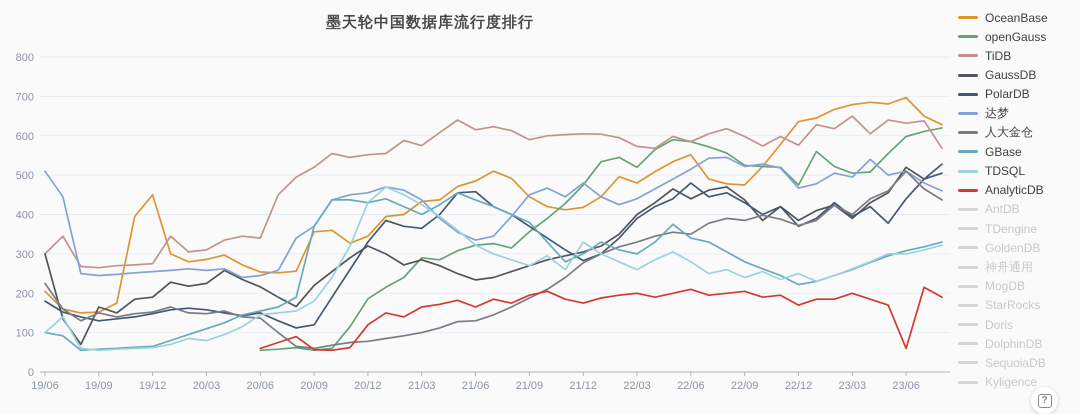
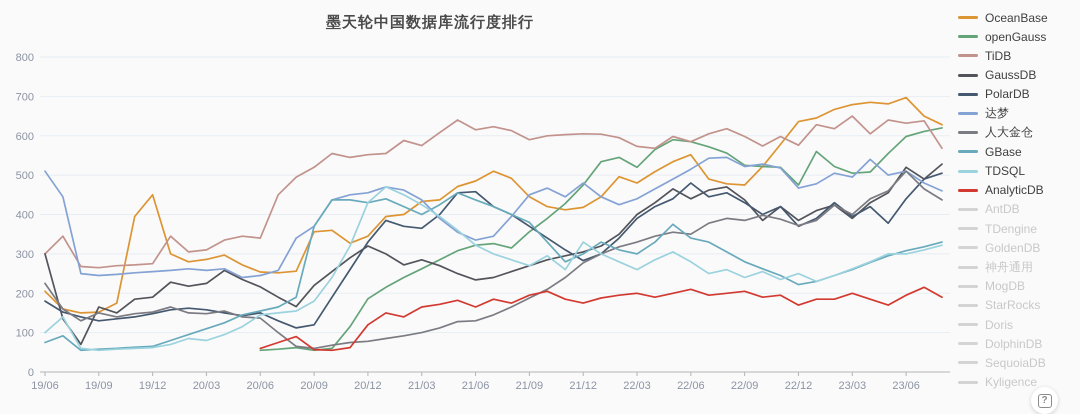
GBase/19/06: 100 -> 80
openGauss/21/03: 290 -> 260
AnalyticDB/23/06: 60 -> 200
